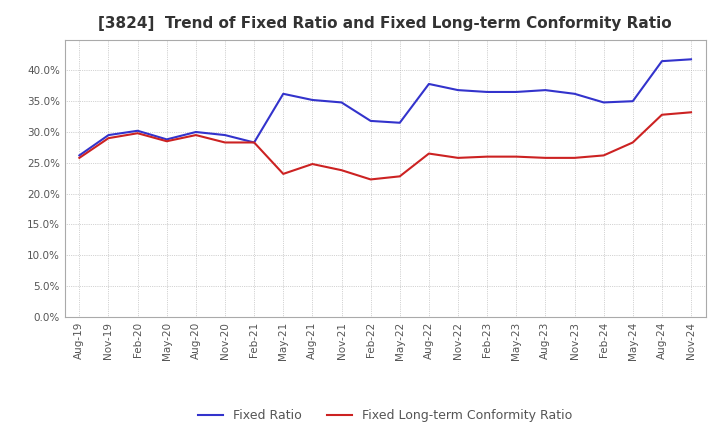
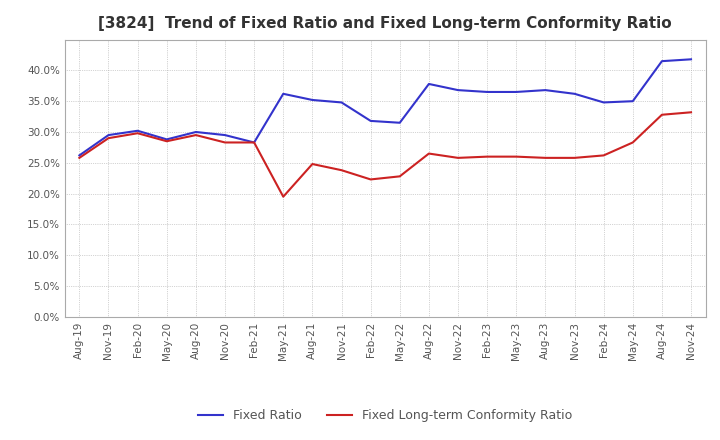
Fixed Long-term Conformity Ratio/May-21: 23.2% -> 19.5%
